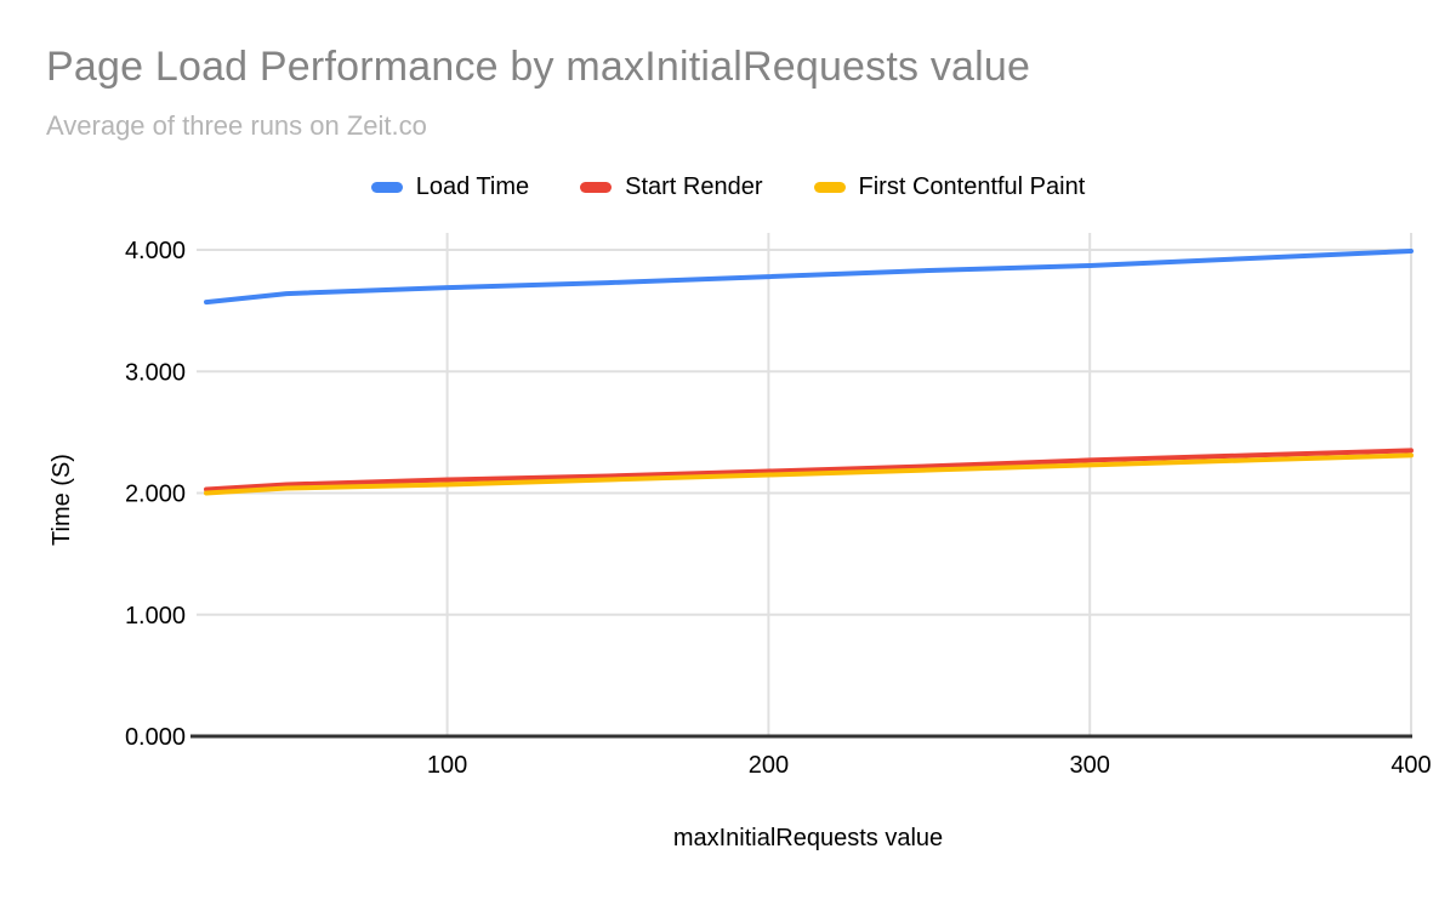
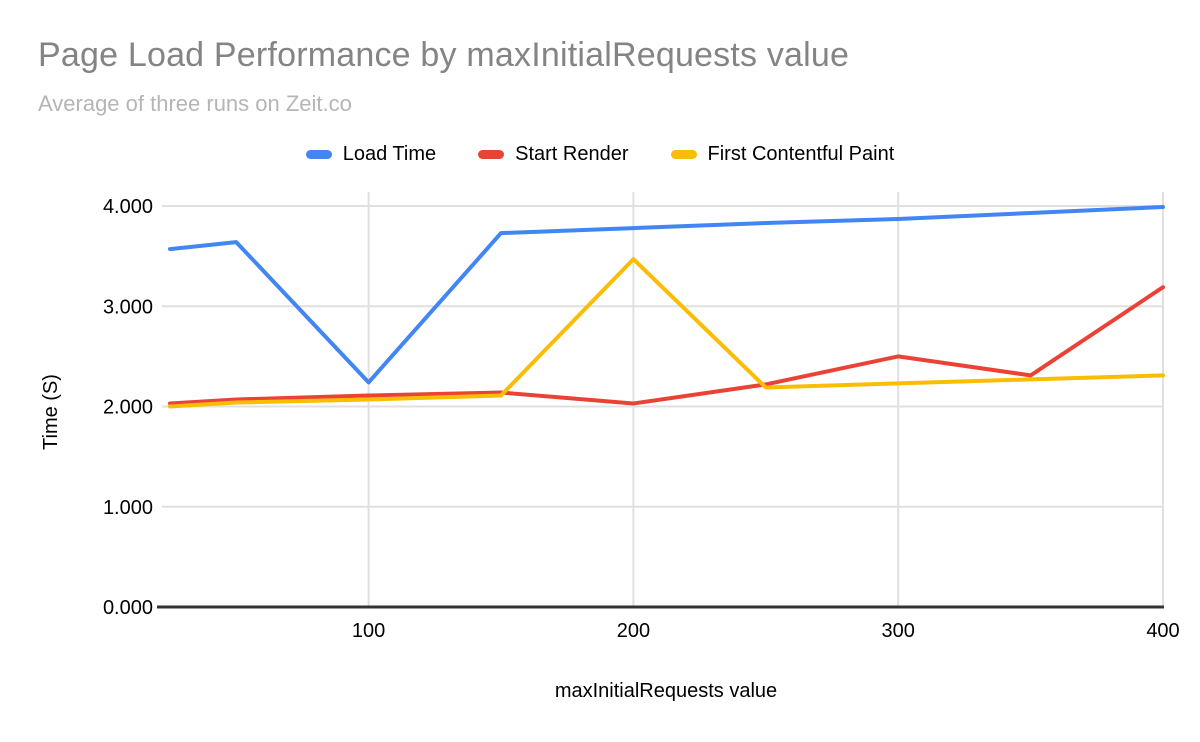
Load Time/100: 3.69 -> 2.24
Start Render/200: 2.18 -> 2.03
First Contentful Paint/200: 2.15 -> 3.47
Start Render/300: 2.27 -> 2.50
Start Render/400: 2.35 -> 3.19
